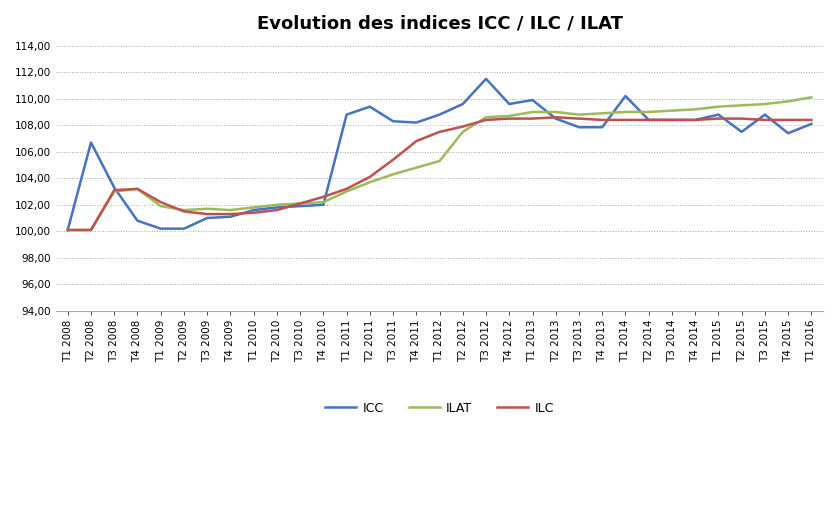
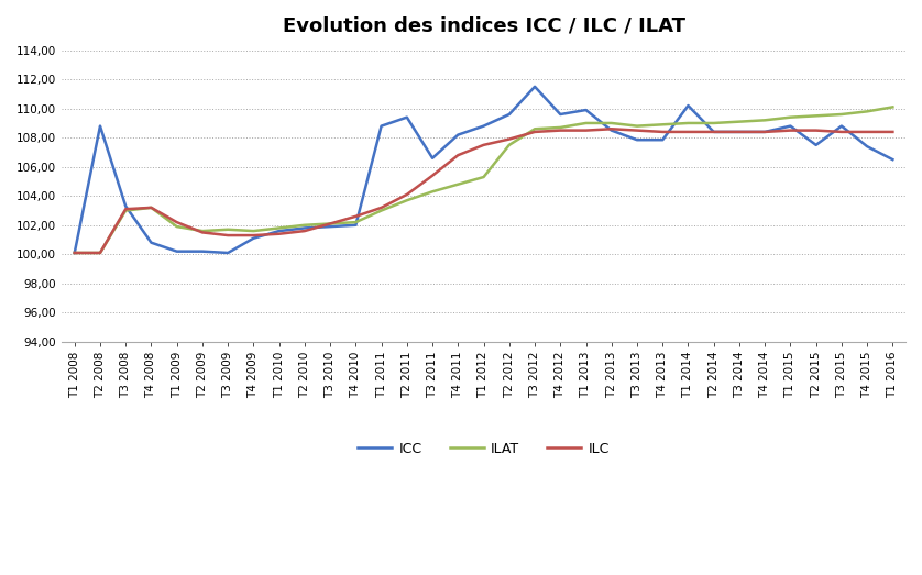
ICC/T2 2008: 106,7 -> 108,8
ICC/T3 2009: 101,0 -> 100,1
ICC/T3 2011: 108,3 -> 106,6
ICC/T1 2016: 108,1 -> 106,5
